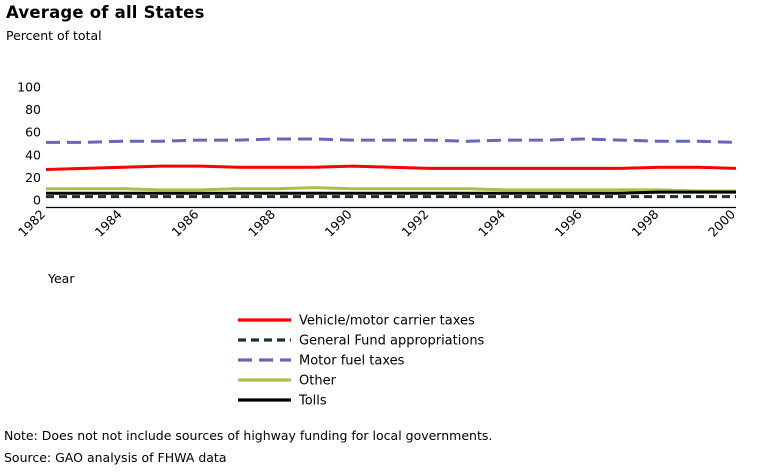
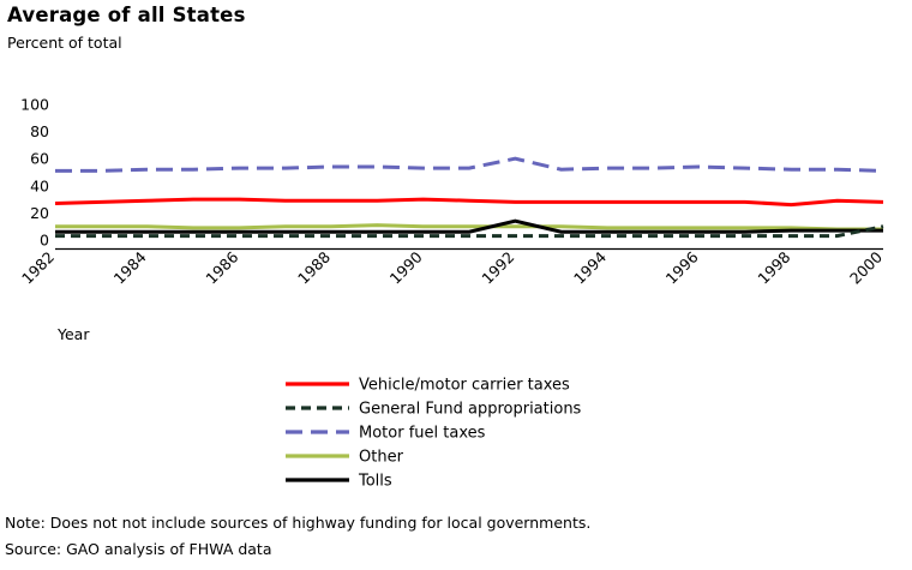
Motor fuel taxes/1992: 53 -> 60
Tolls/1992: 6 -> 14
Vehicle/motor carrier taxes/1998: 29 -> 26
General Fund appropriations/2000: 3 -> 10
